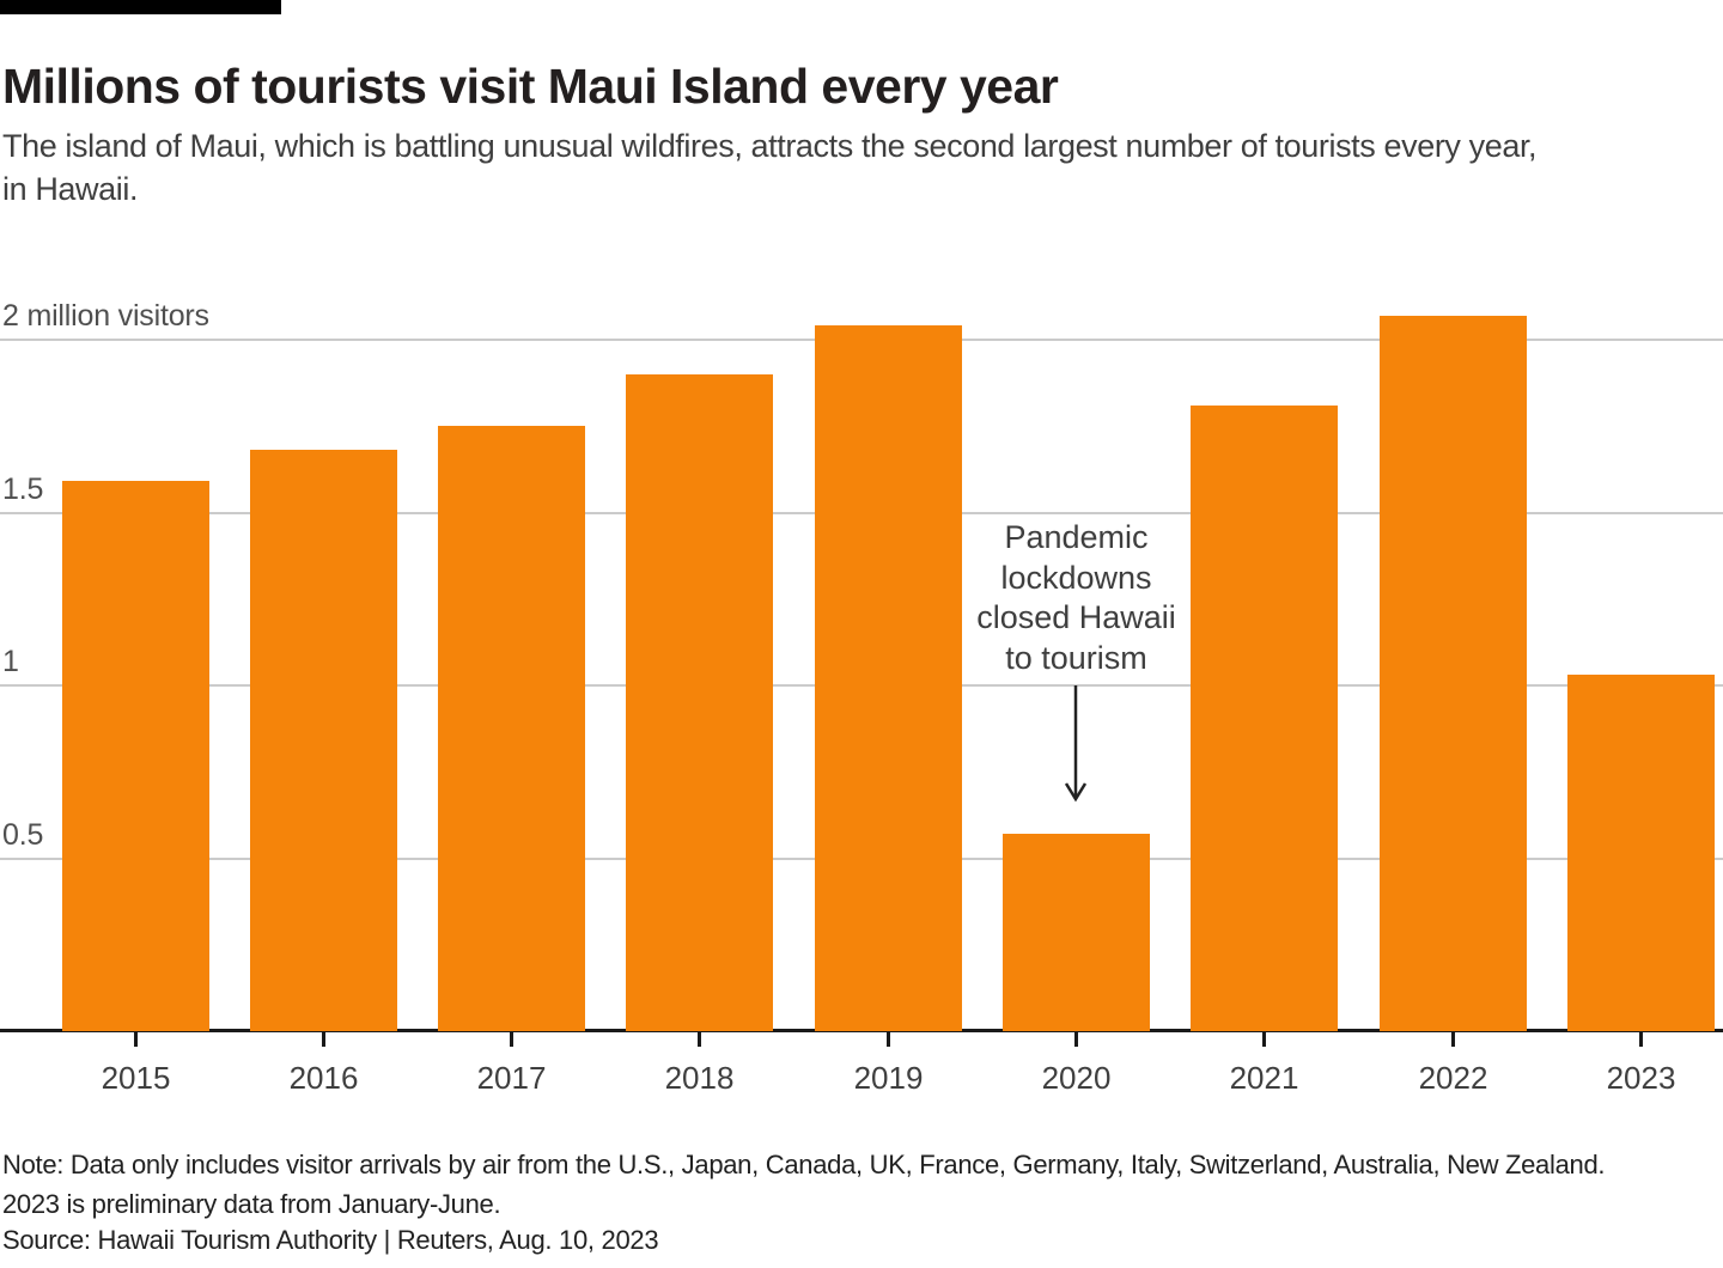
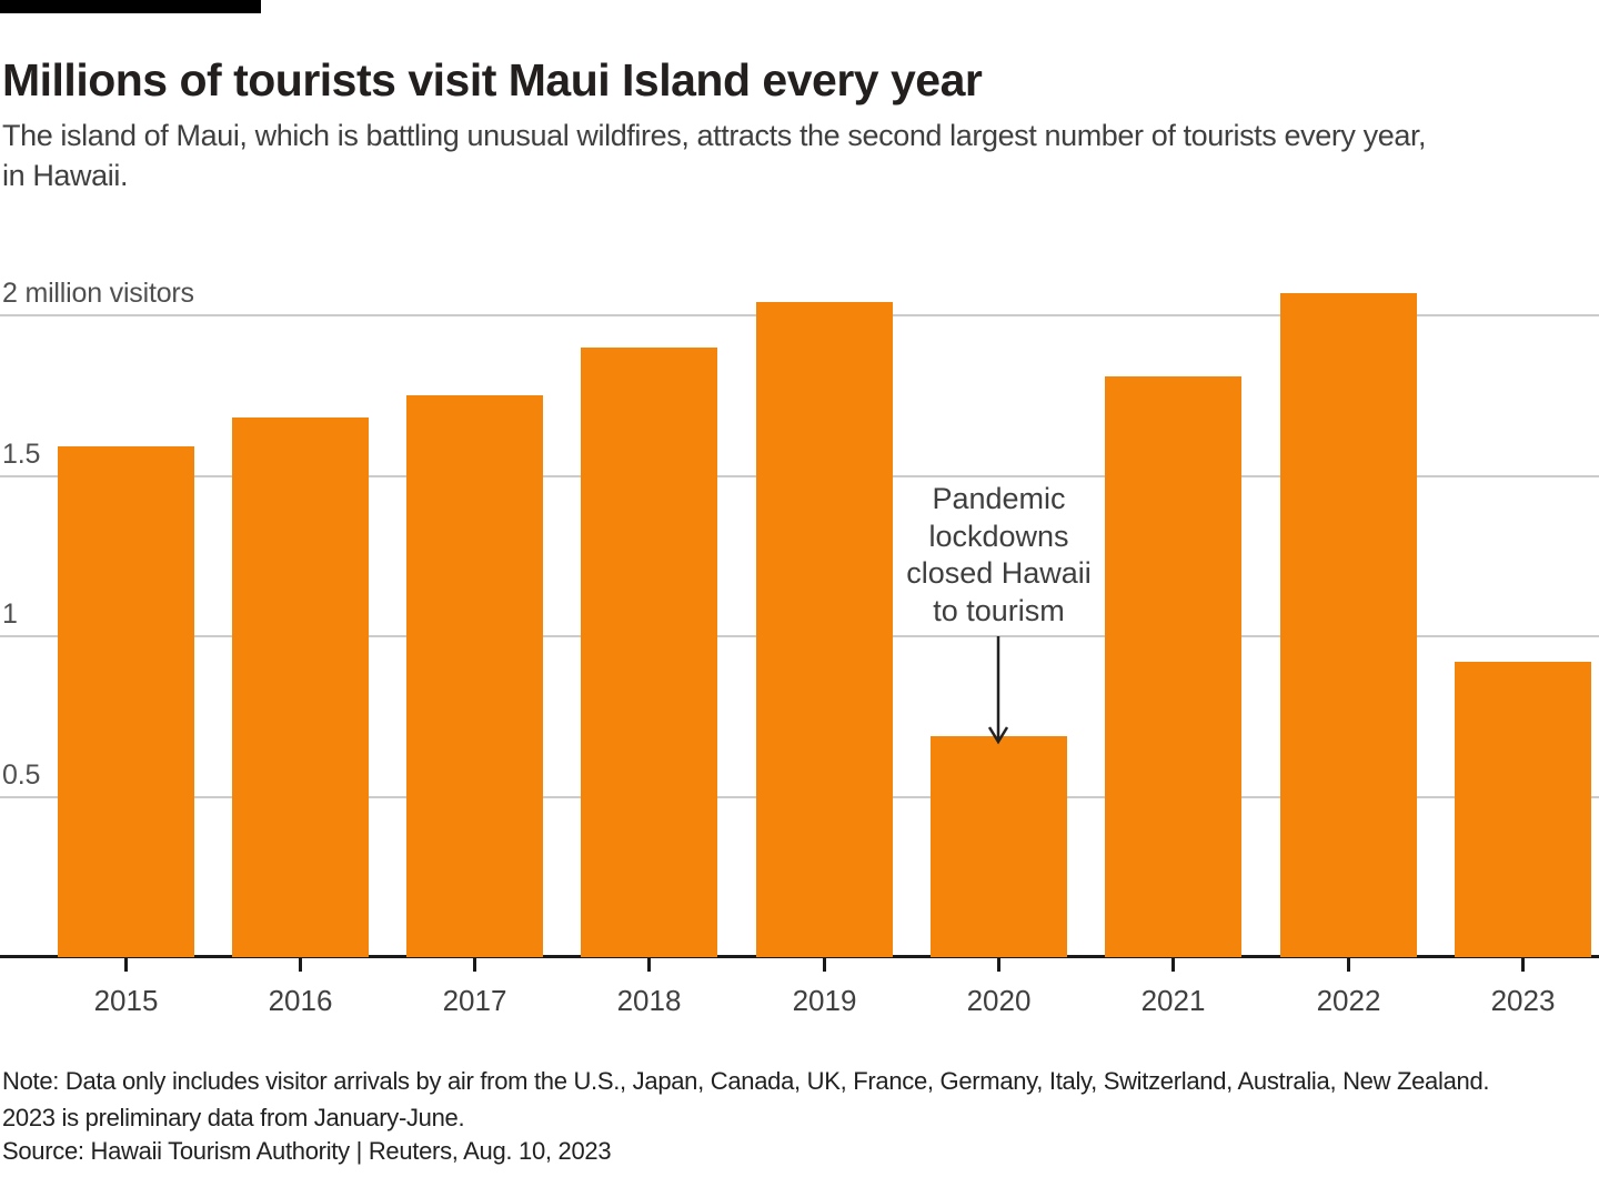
2020: 0.57 -> 0.69
2023: 1.03 -> 0.92
